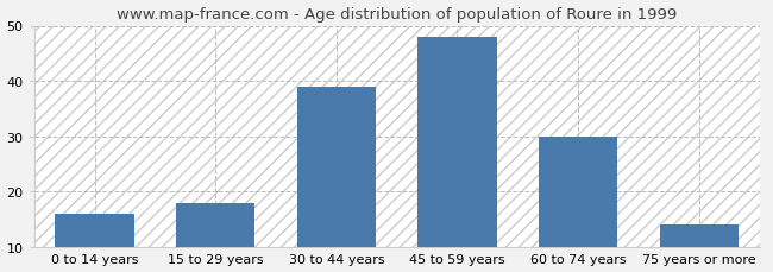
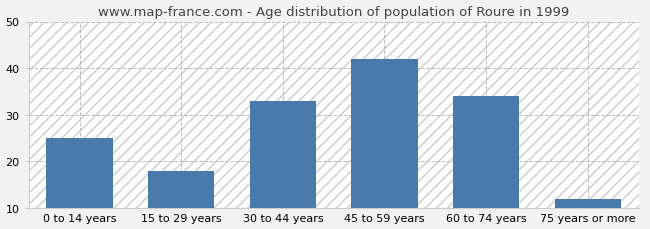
0 to 14 years: 16 -> 25
30 to 44 years: 39 -> 33
45 to 59 years: 48 -> 42
60 to 74 years: 30 -> 34
75 years or more: 14 -> 12
